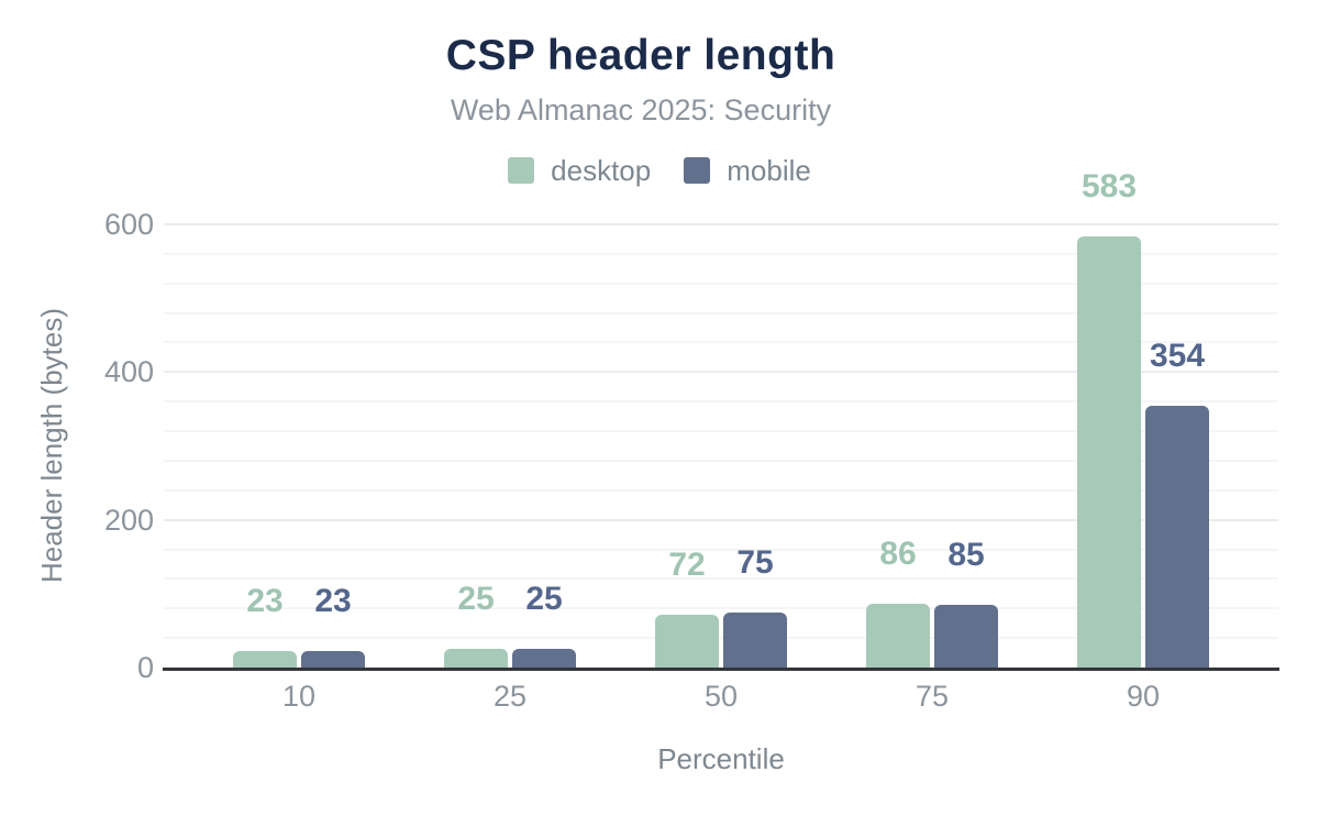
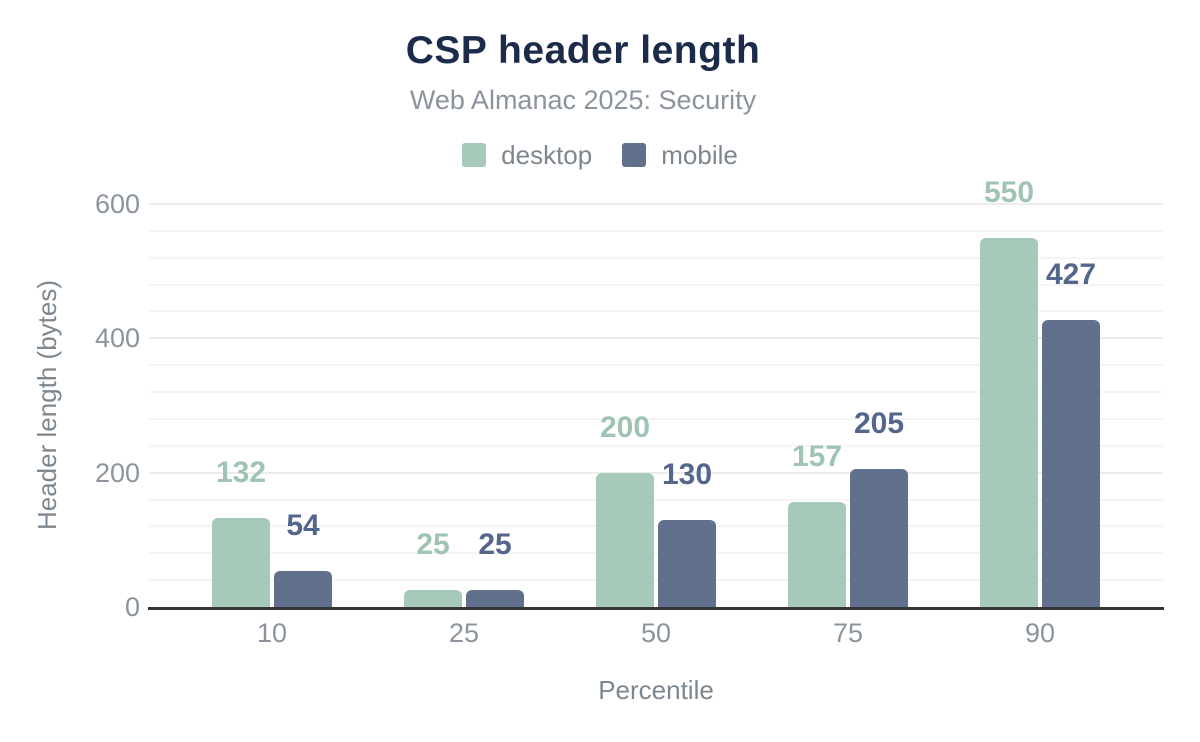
desktop/10: 23 -> 132
mobile/10: 23 -> 54
desktop/50: 72 -> 200
mobile/50: 75 -> 130
desktop/75: 86 -> 157
mobile/75: 85 -> 205
desktop/90: 583 -> 550
mobile/90: 354 -> 427
